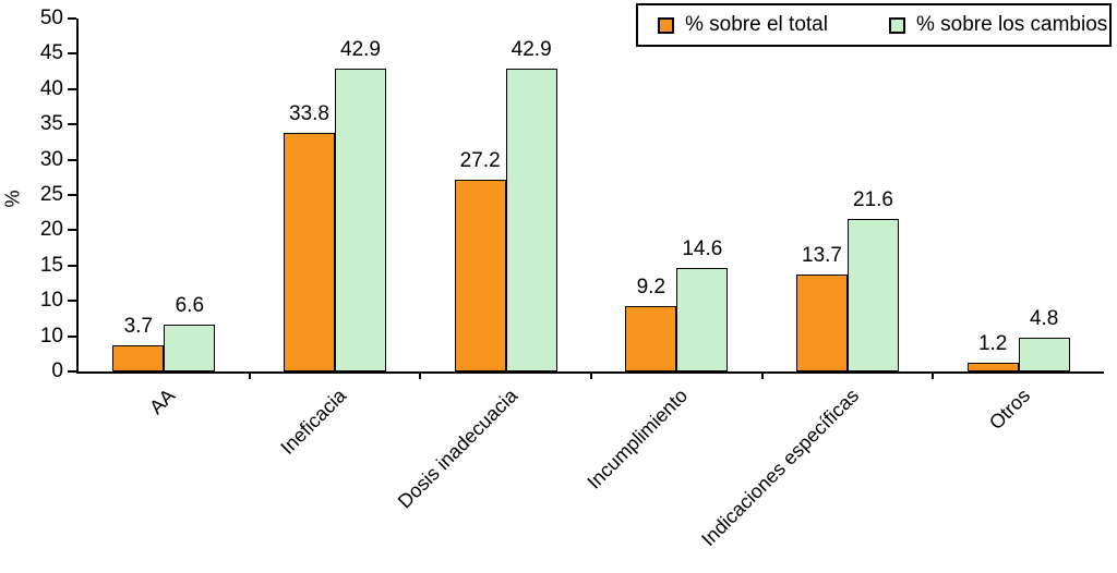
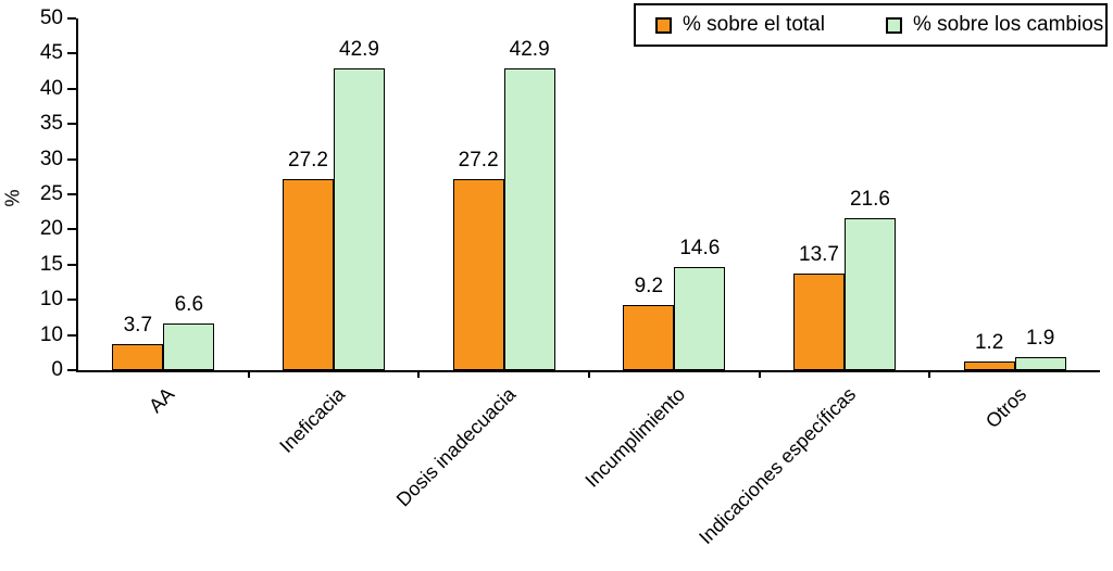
% sobre el total/Ineficacia: 33.8 -> 27.2
% sobre los cambios/Otros: 4.8 -> 1.9
